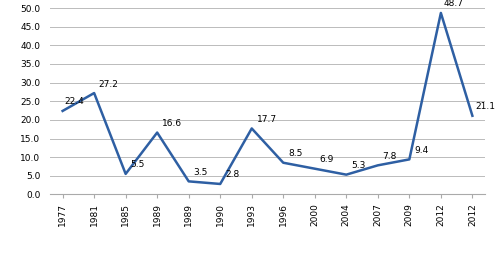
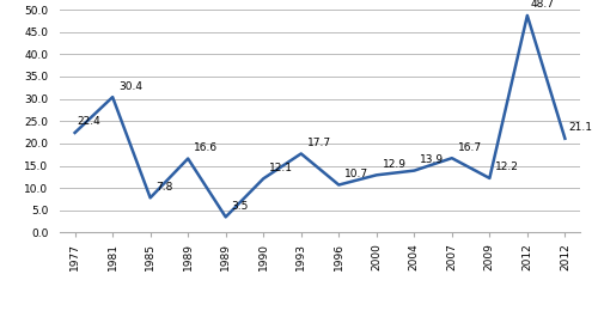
1981: 27.2 -> 30.4
1985: 5.5 -> 7.8
1990: 2.8 -> 12.1
1996: 8.5 -> 10.7
2000: 6.9 -> 12.9
2004: 5.3 -> 13.9
2007: 7.8 -> 16.7
2009: 9.4 -> 12.2
